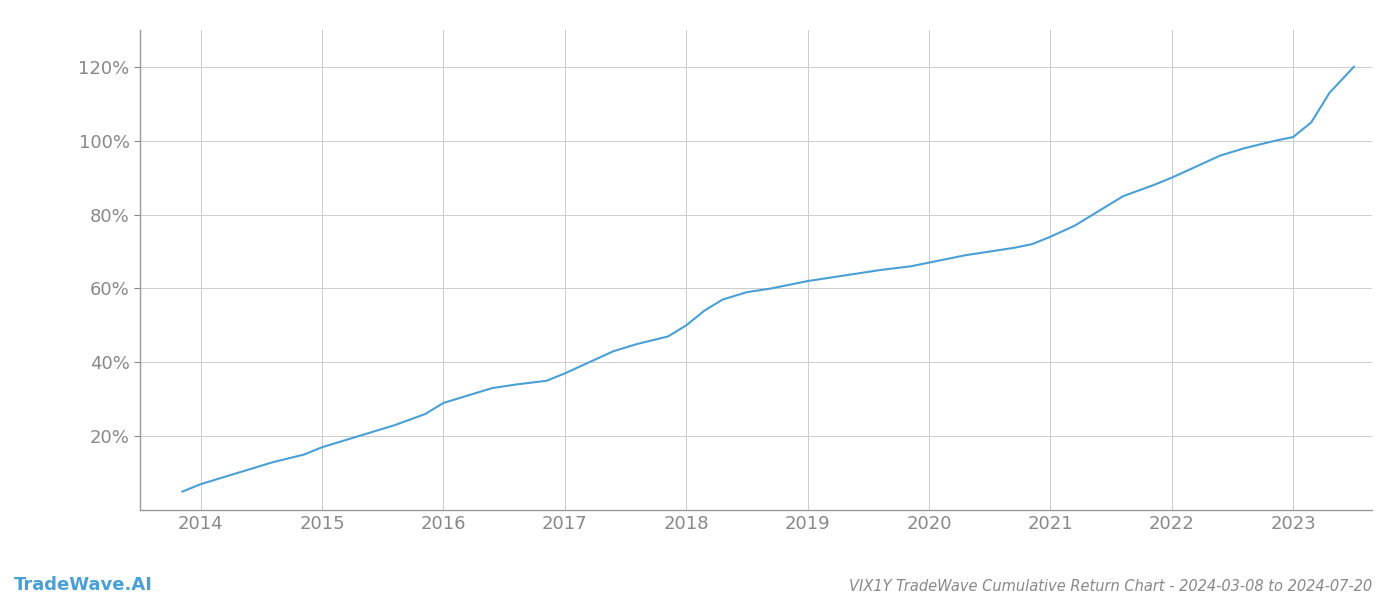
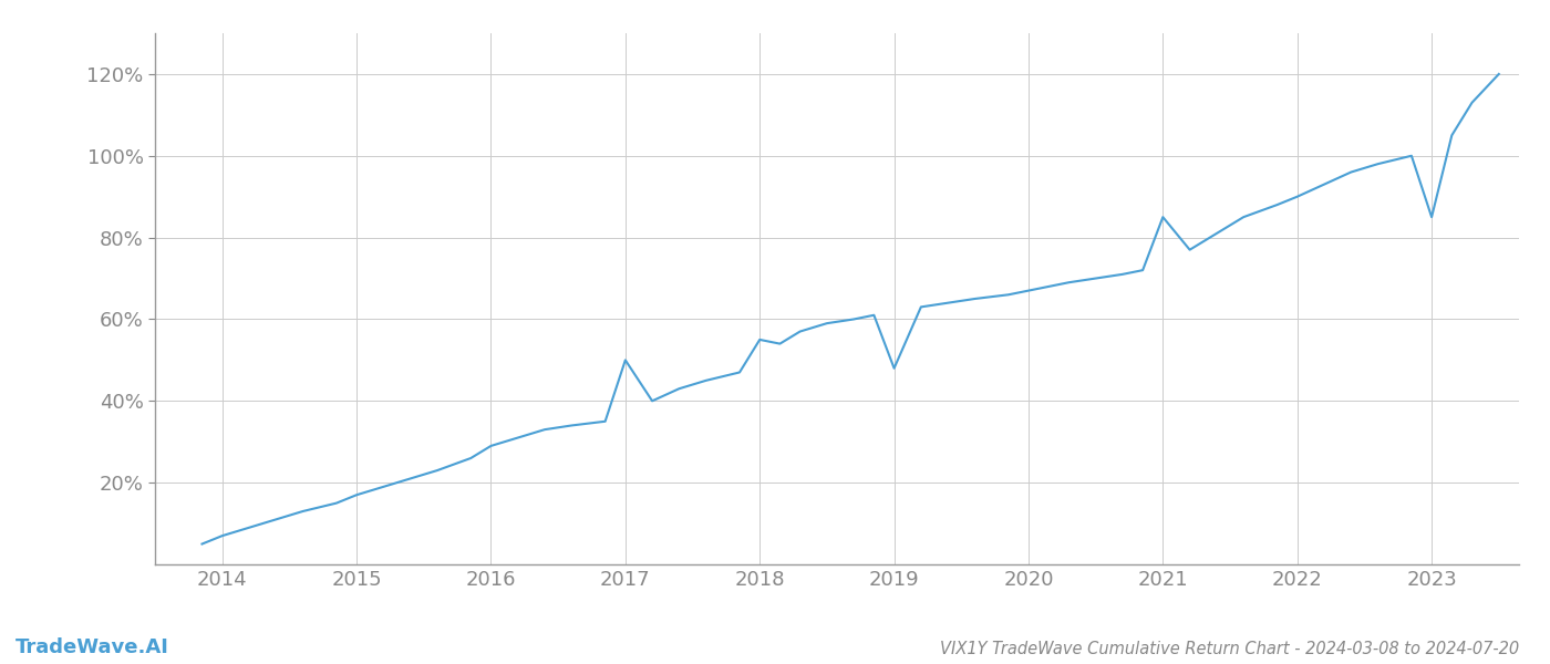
2017: 37% -> 50%
2018: 50% -> 55%
2019: 62% -> 48%
2021: 74% -> 85%
2023: 101% -> 85%
